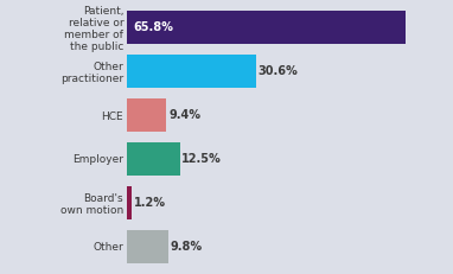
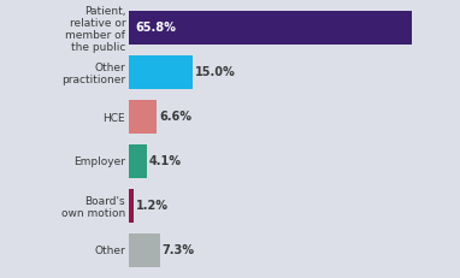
Other practitioner: 30.6% -> 15.0%
HCE: 9.4% -> 6.6%
Employer: 12.5% -> 4.1%
Other: 9.8% -> 7.3%
